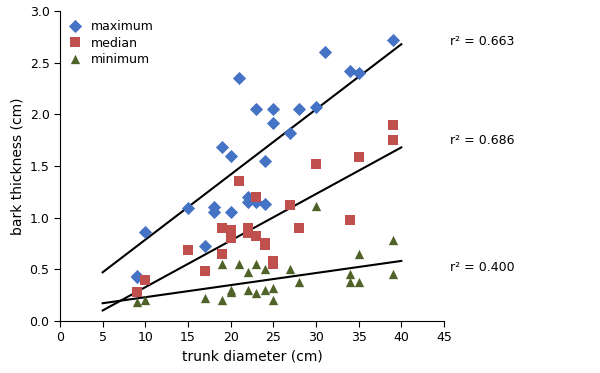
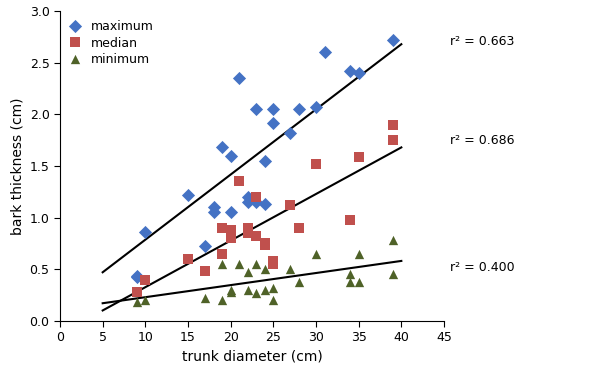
maximum/15: 1.09 -> 1.22
median/15: 0.69 -> 0.60
minimum/30: 1.11 -> 0.65
